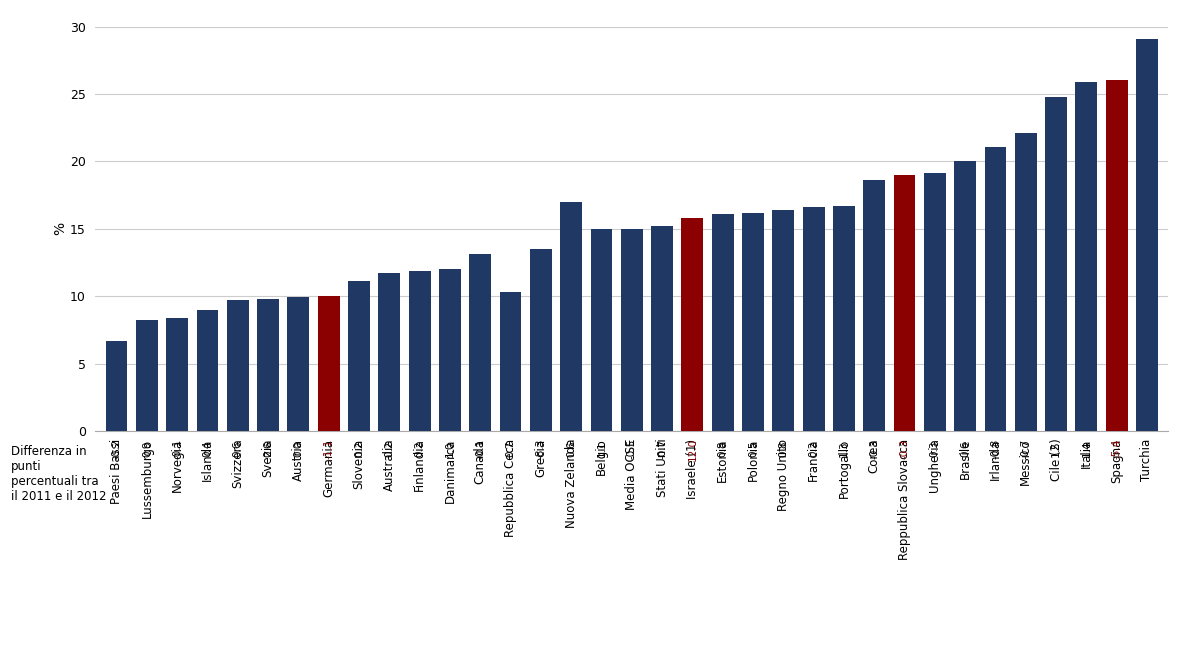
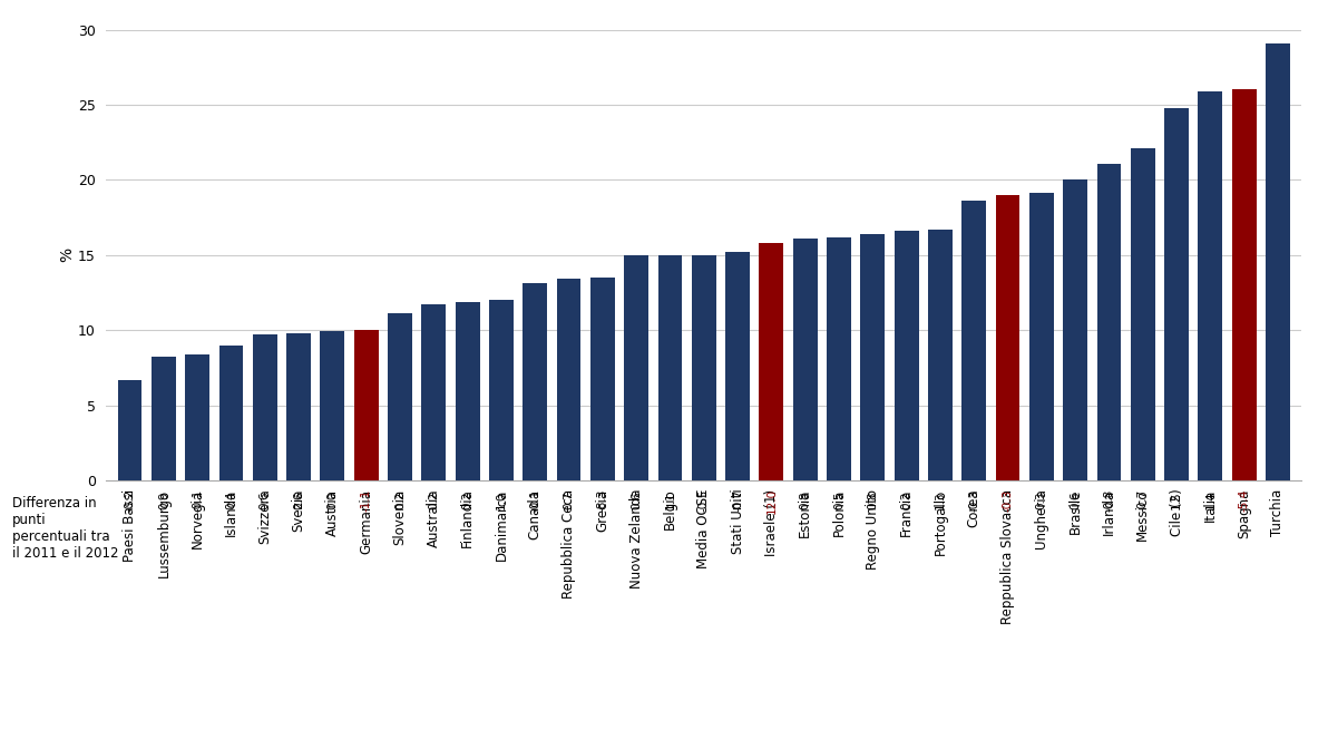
Repubblica Ceca: 10.3 -> 13.4
Nuova Zelanda: 17.0 -> 15.0
